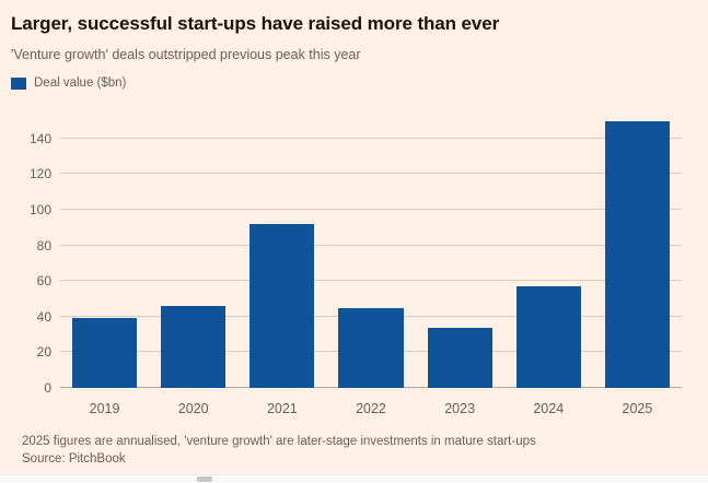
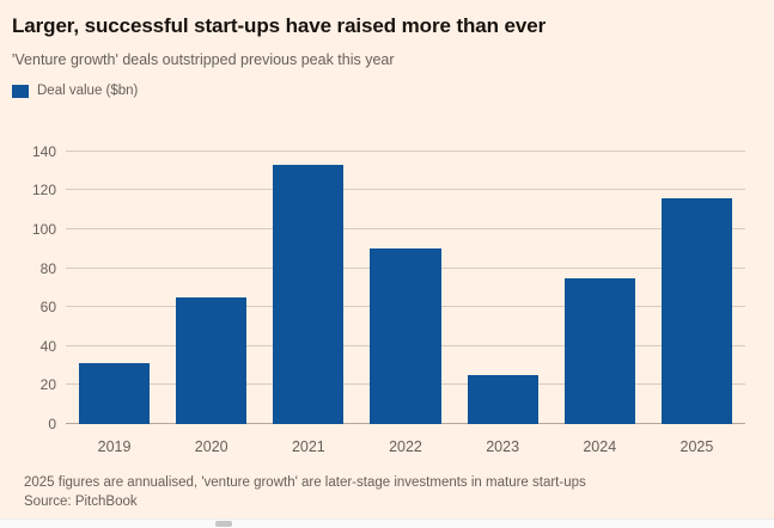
2019: 39 -> 31
2020: 46 -> 65
2021: 92 -> 133
2022: 45 -> 90
2023: 34 -> 25
2024: 57 -> 75
2025: 150 -> 116
